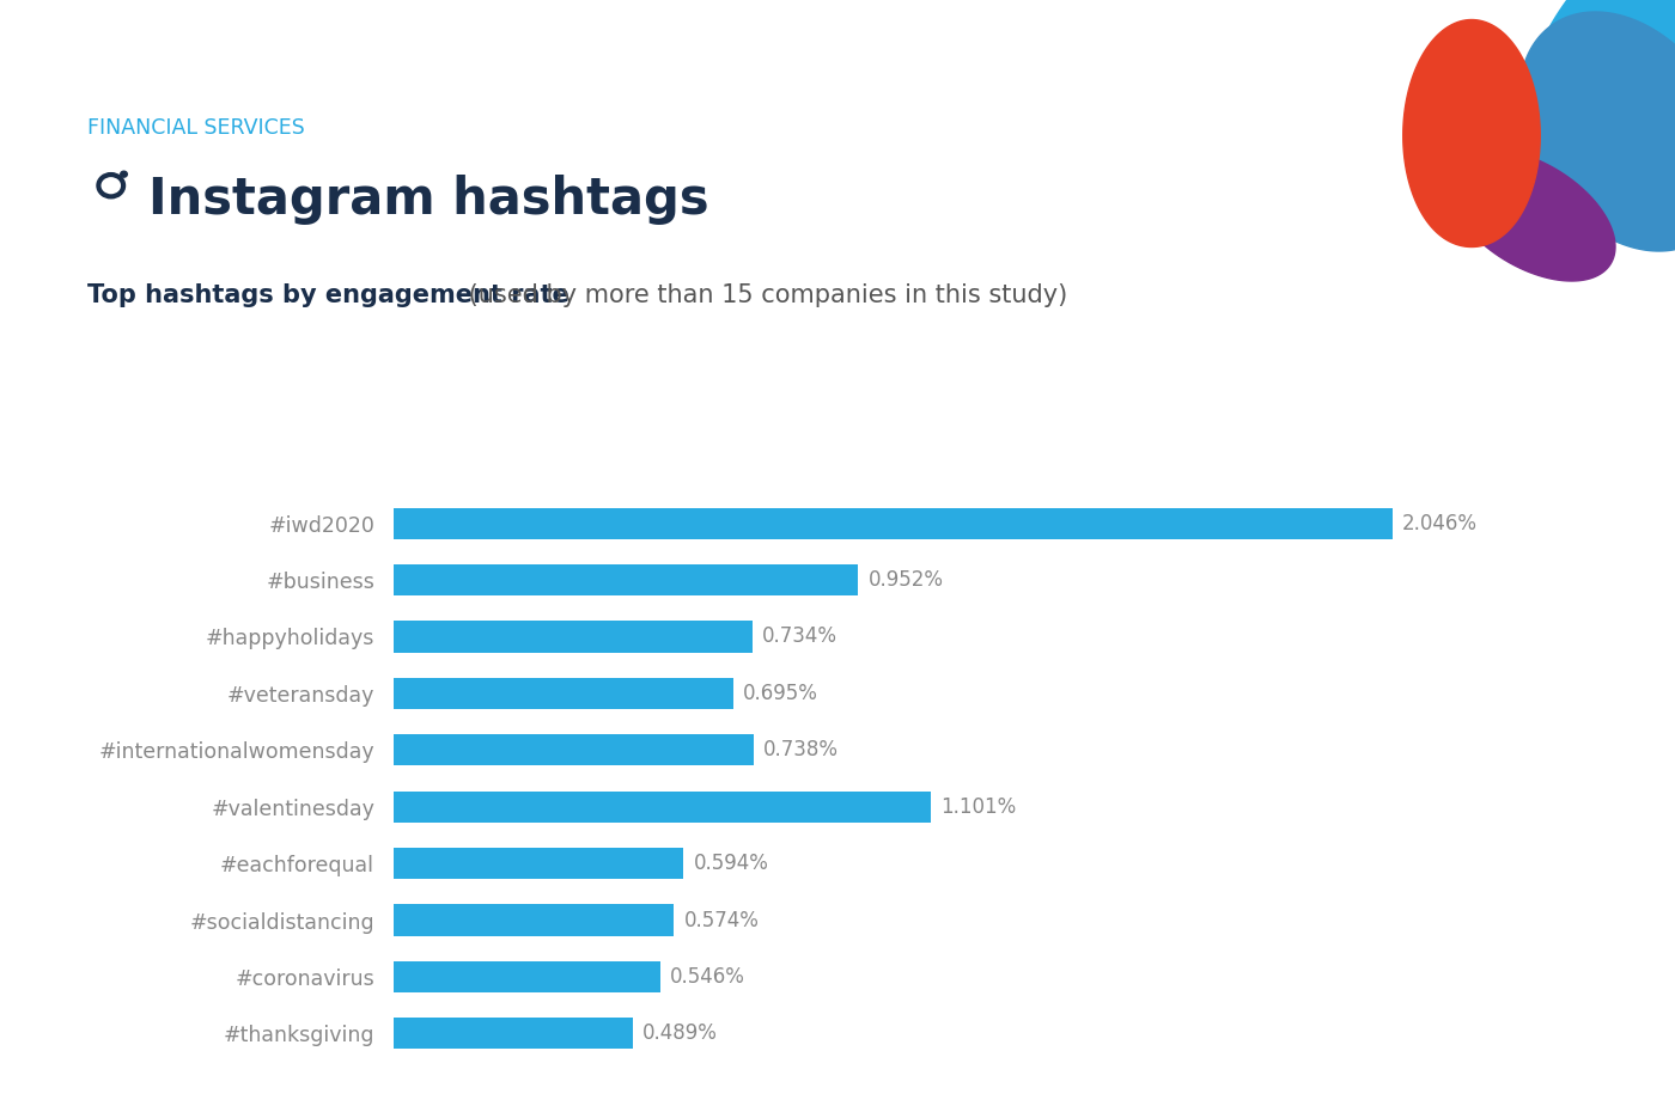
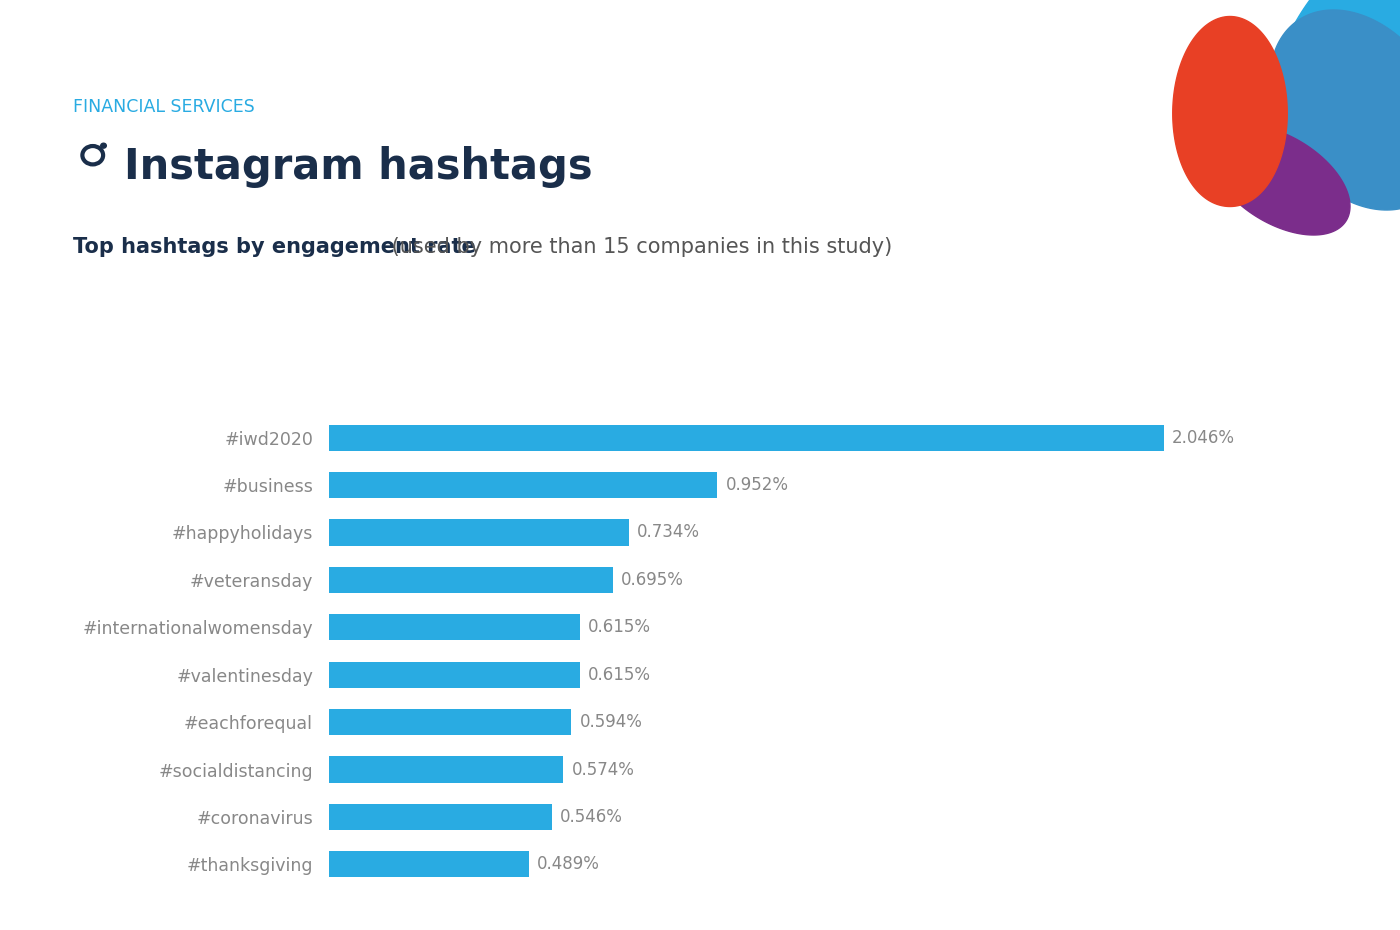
#internationalwomensday: 0.738% -> 0.615%
#valentinesday: 1.101% -> 0.615%
